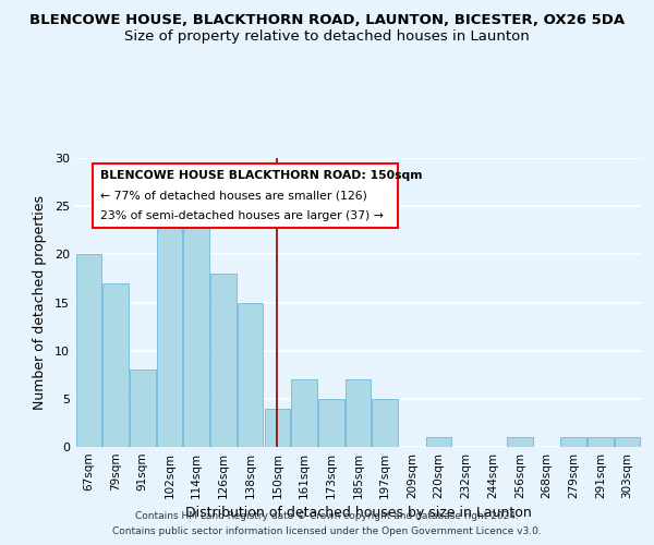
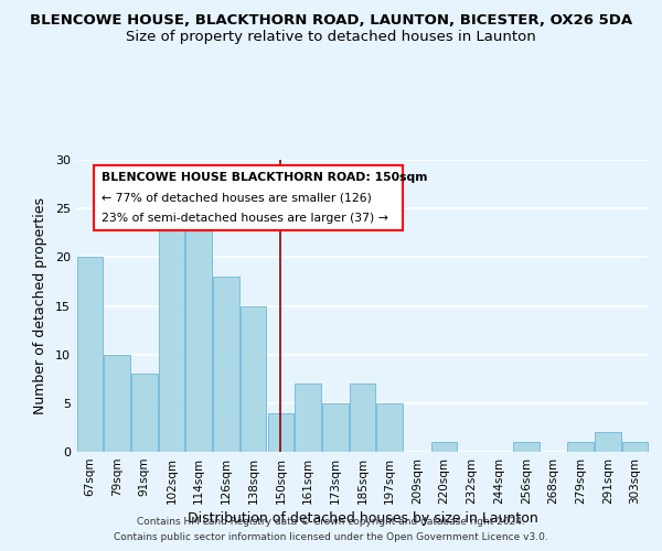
79sqm: 17 -> 10
291sqm: 1 -> 2
